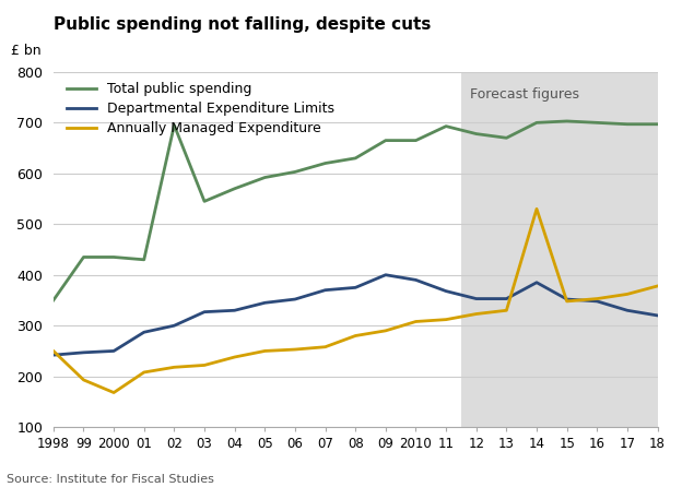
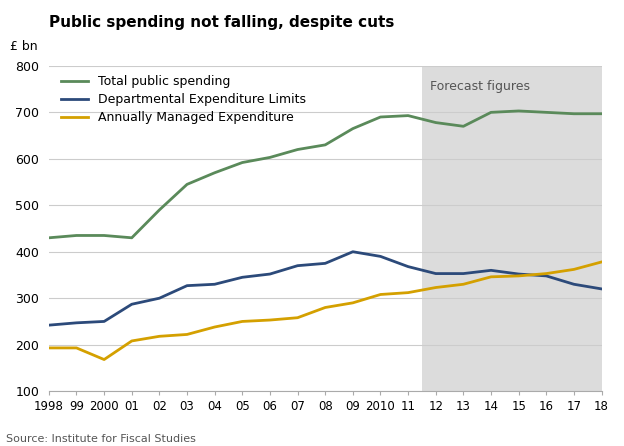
Total public spending/1998: 350 -> 430
Annually Managed Expenditure/1998: 250 -> 193
Total public spending/02: 695 -> 490
Total public spending/2010: 665 -> 690
Departmental Expenditure Limits/14: 385 -> 360
Annually Managed Expenditure/14: 530 -> 346
